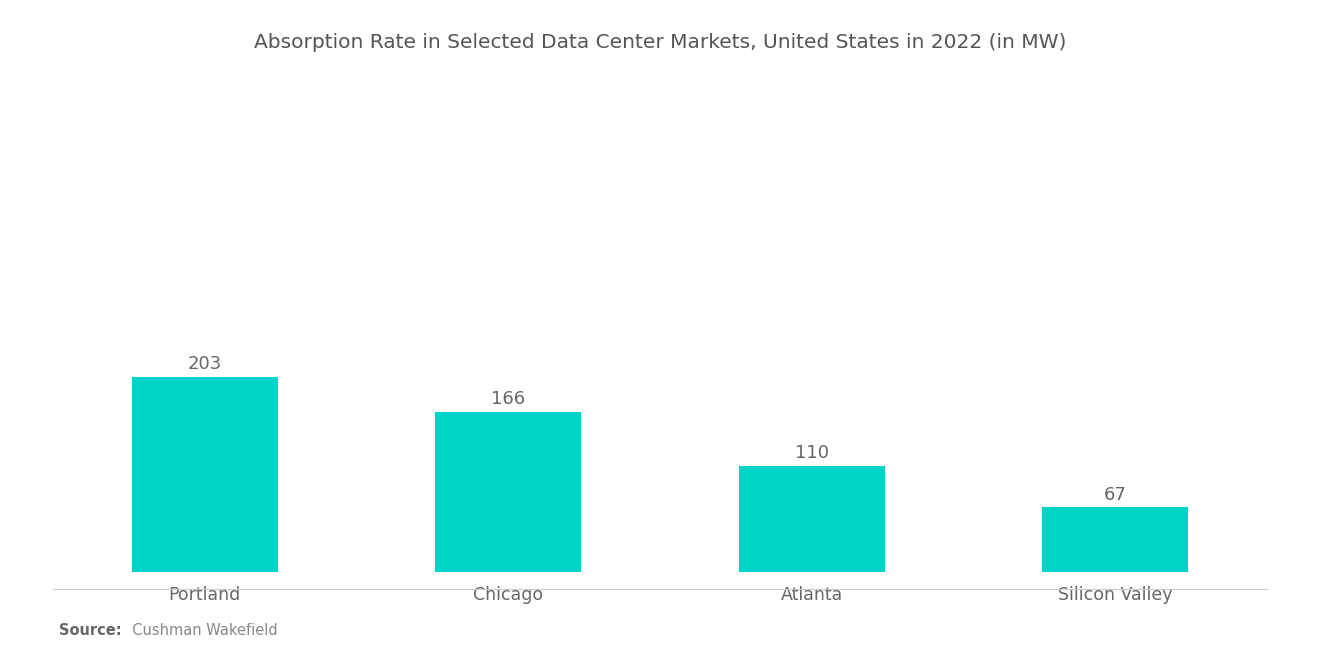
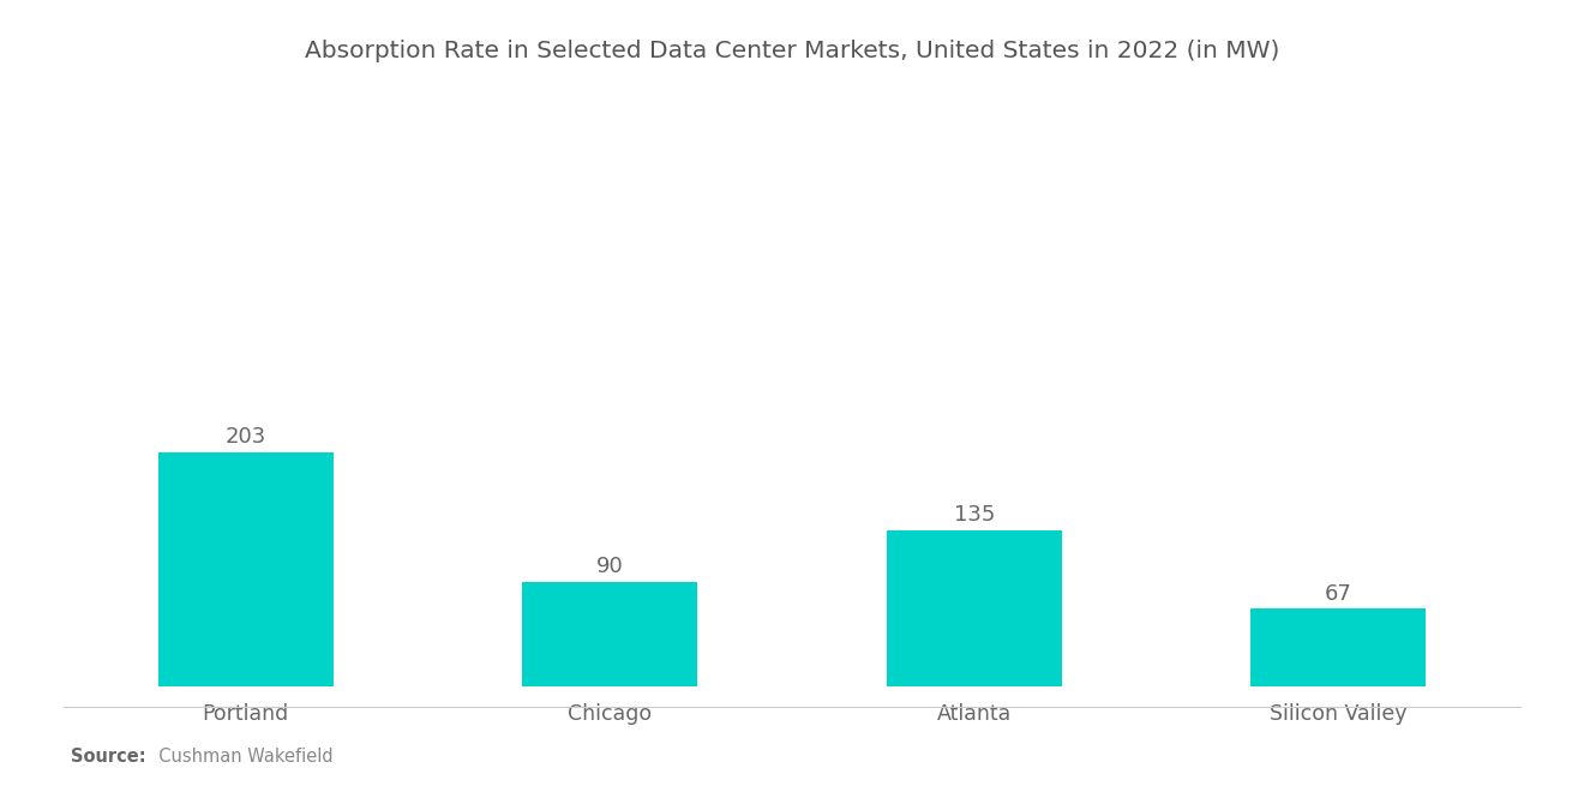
Chicago: 166 -> 90
Atlanta: 110 -> 135
